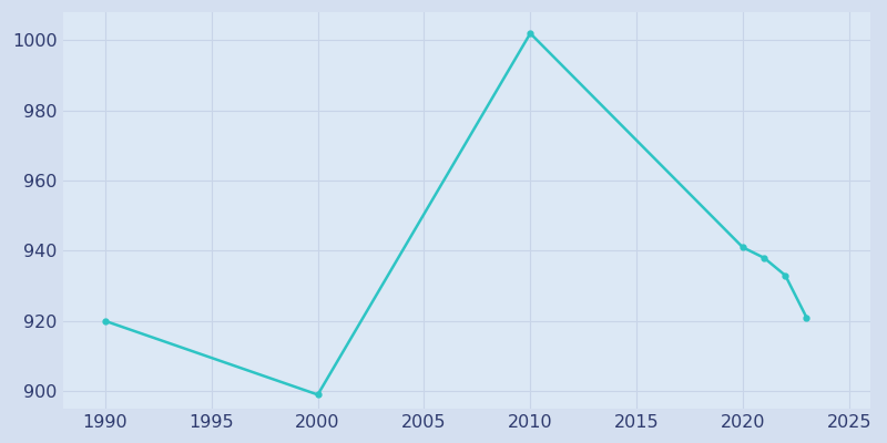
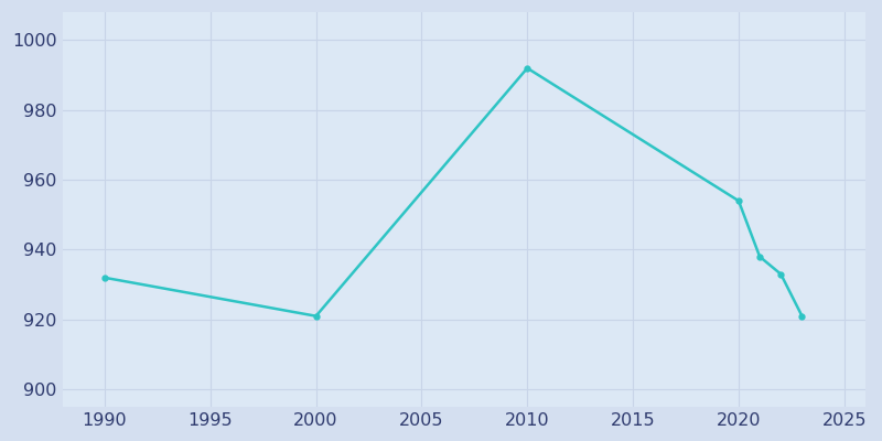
1990: 920 -> 932
2000: 899 -> 921
2010: 1002 -> 992
2020: 941 -> 954
